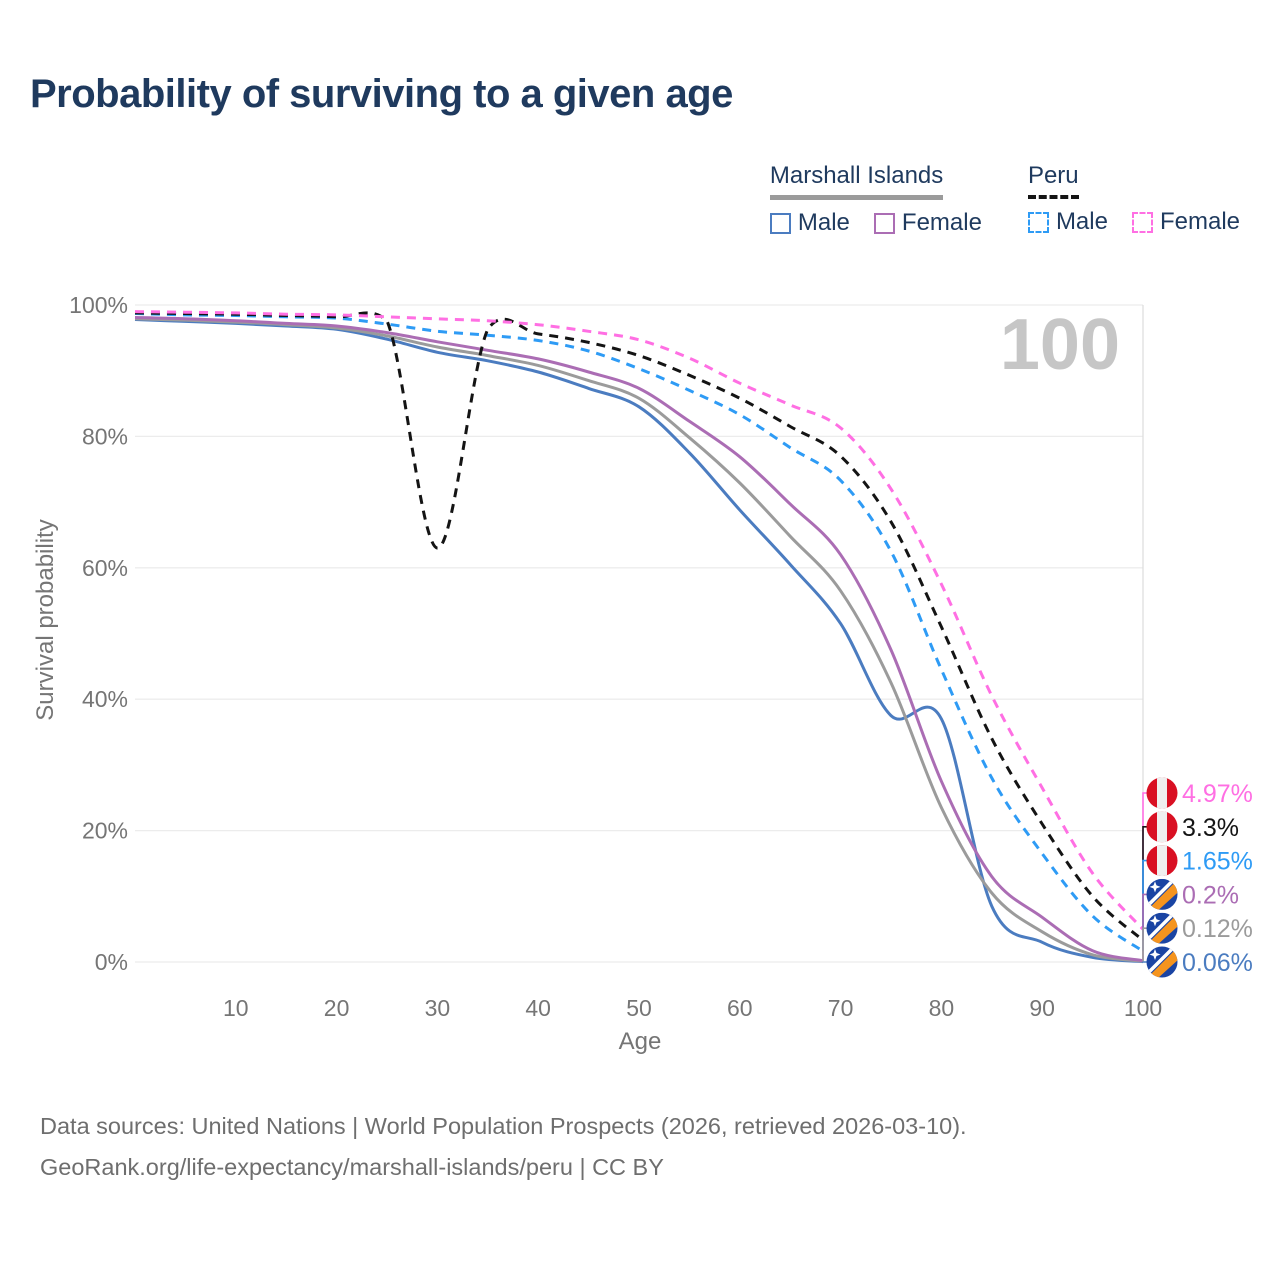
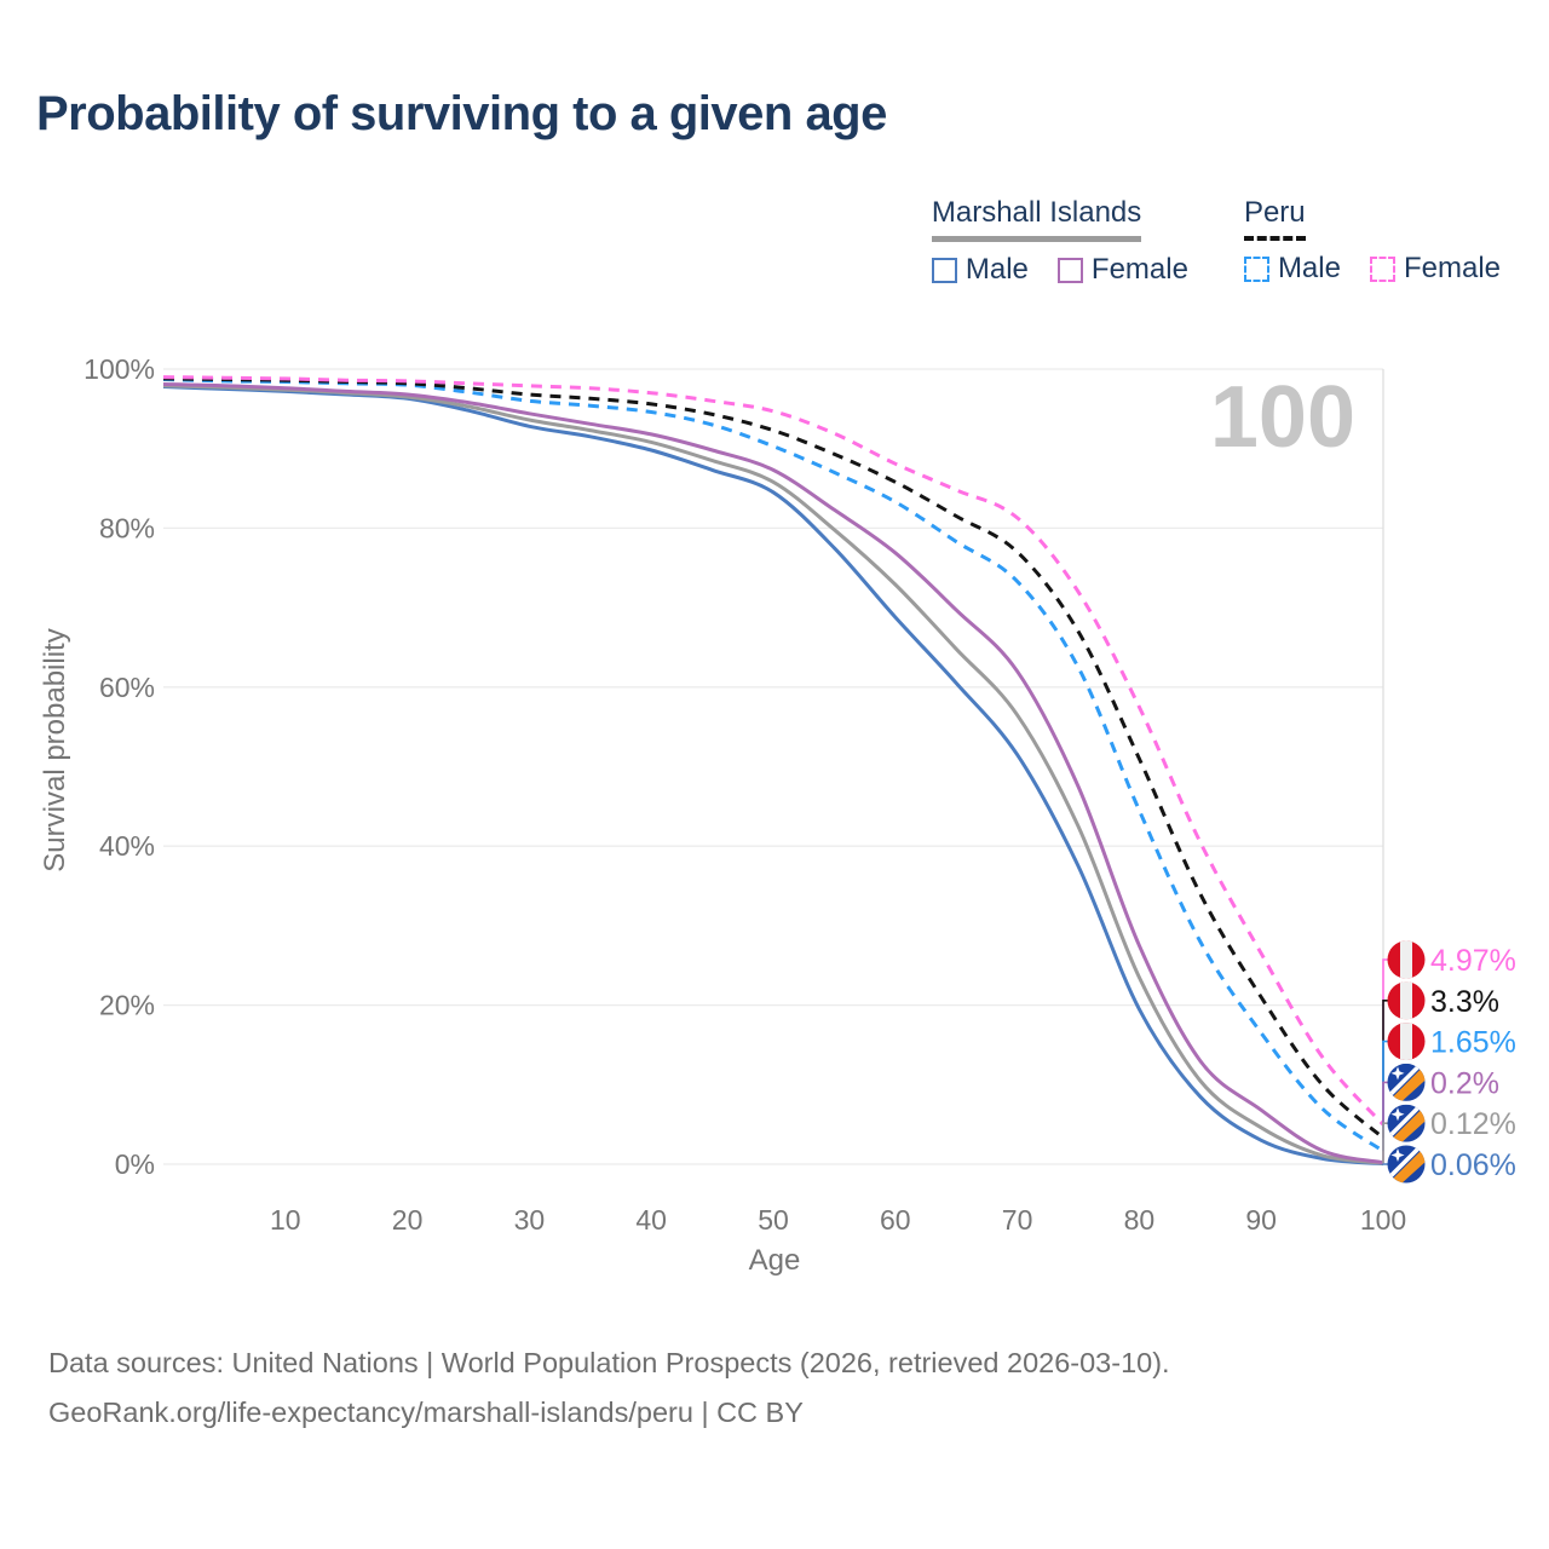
Peru/30: 63% -> 97%
Marshall Islands Male/80: 37% -> 20%
